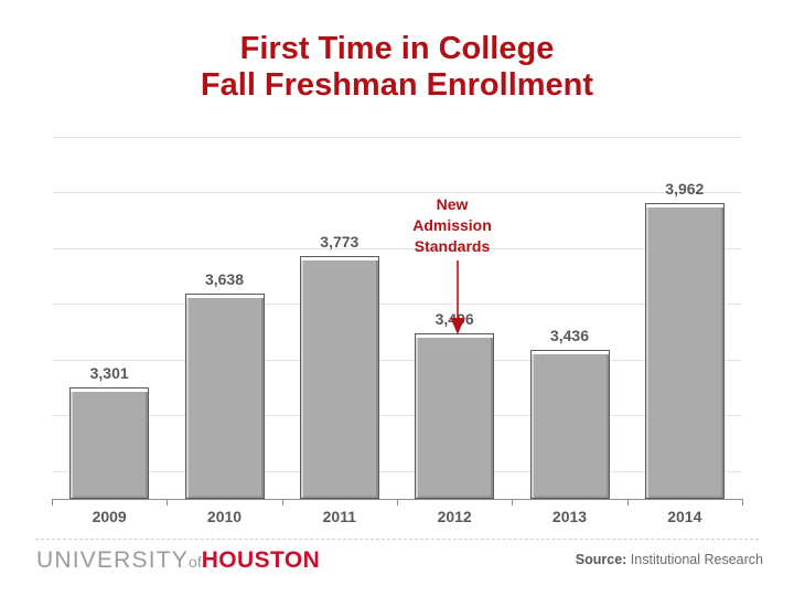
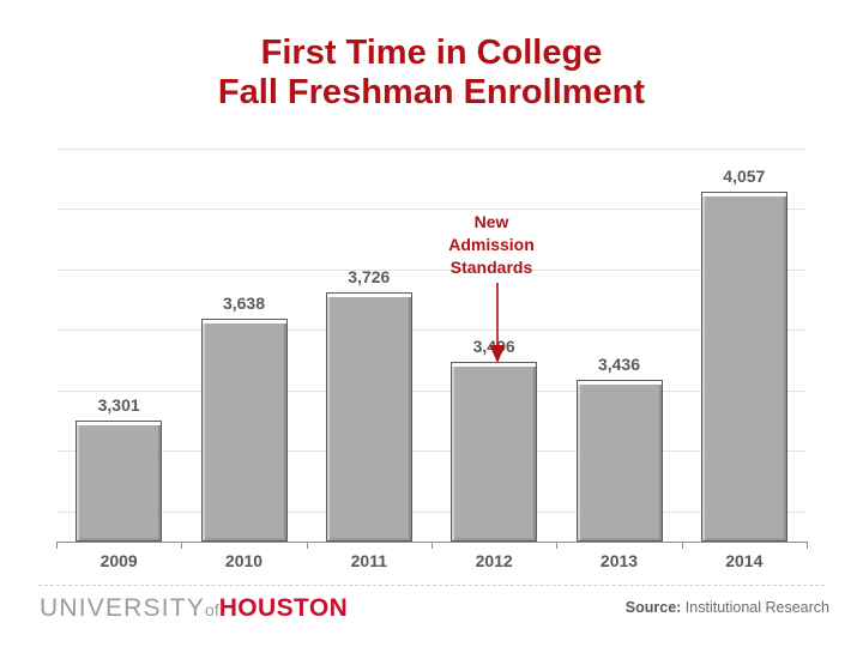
2011: 3,773 -> 3,726
2014: 3,962 -> 4,057
